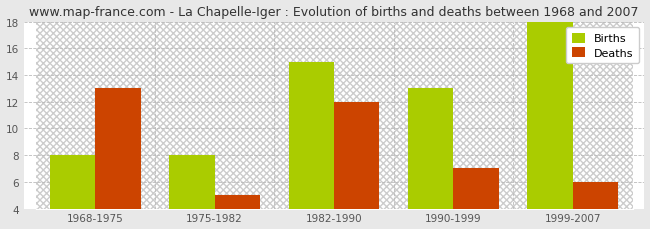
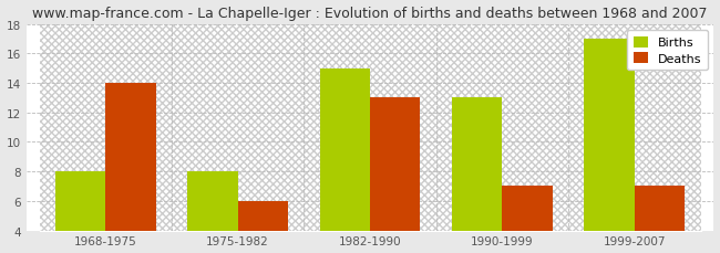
Deaths/1968-1975: 13 -> 14
Deaths/1975-1982: 5 -> 6
Deaths/1982-1990: 12 -> 13
Births/1999-2007: 18 -> 17
Deaths/1999-2007: 6 -> 7
